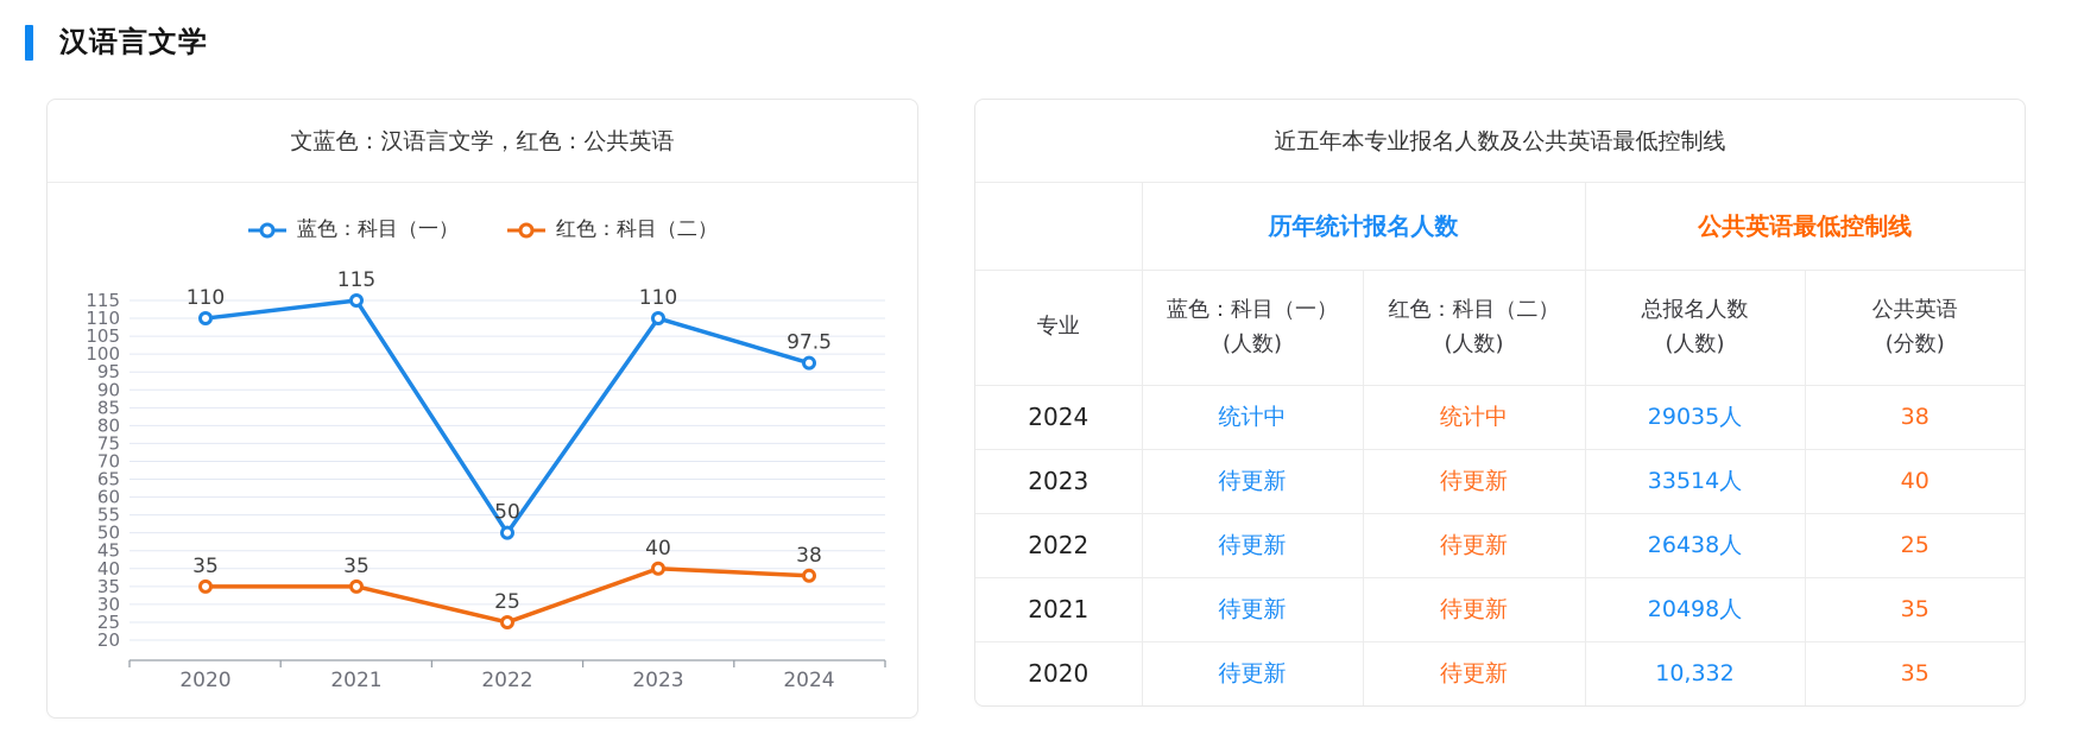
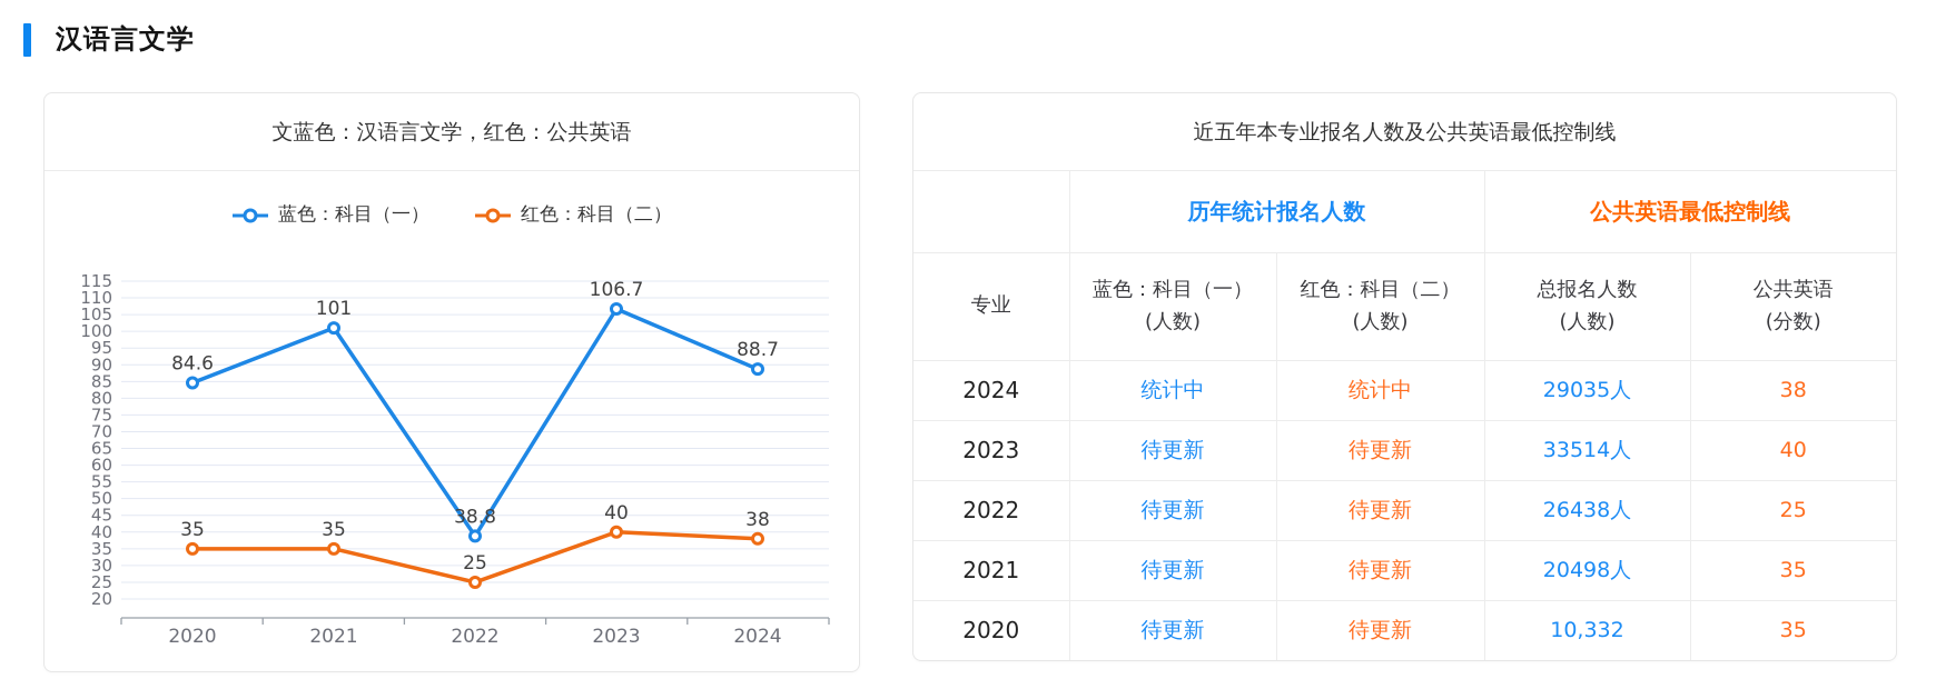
蓝色：科目（一）/2020: 110 -> 84.6
蓝色：科目（一）/2021: 115 -> 101
蓝色：科目（一）/2022: 50 -> 38.8
蓝色：科目（一）/2023: 110 -> 106.7
蓝色：科目（一）/2024: 97.5 -> 88.7
